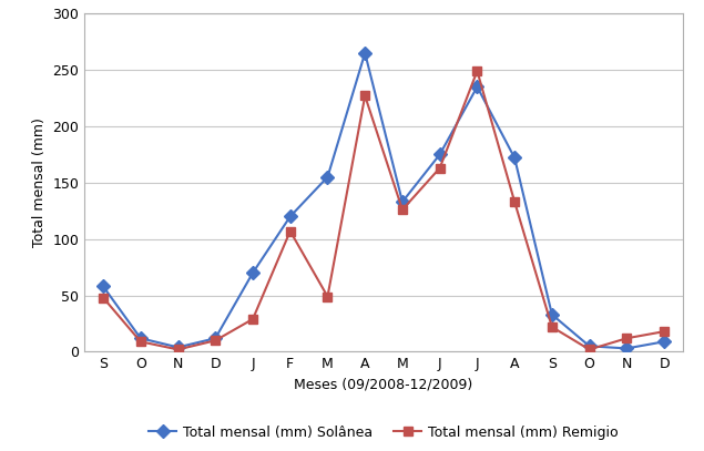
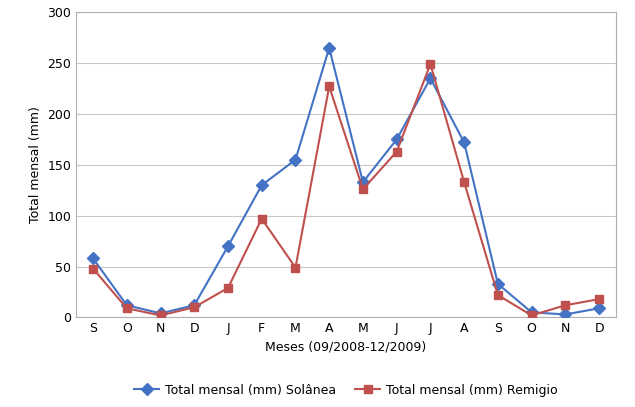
Total mensal (mm) Solânea/F: 120 -> 130
Total mensal (mm) Remigio/F: 107 -> 97
